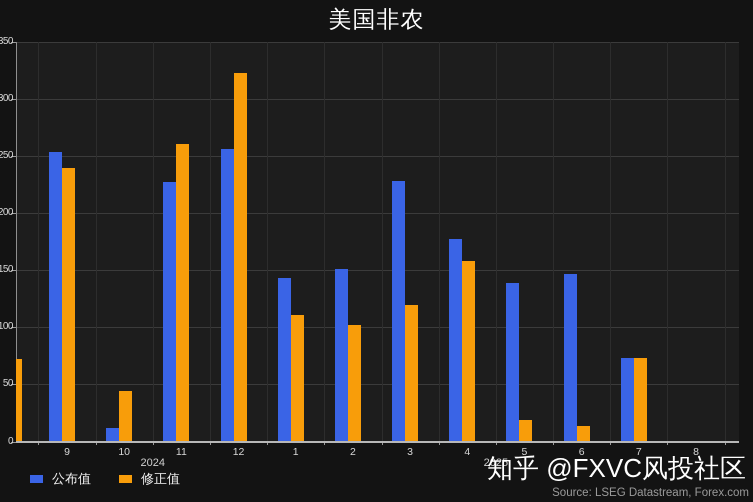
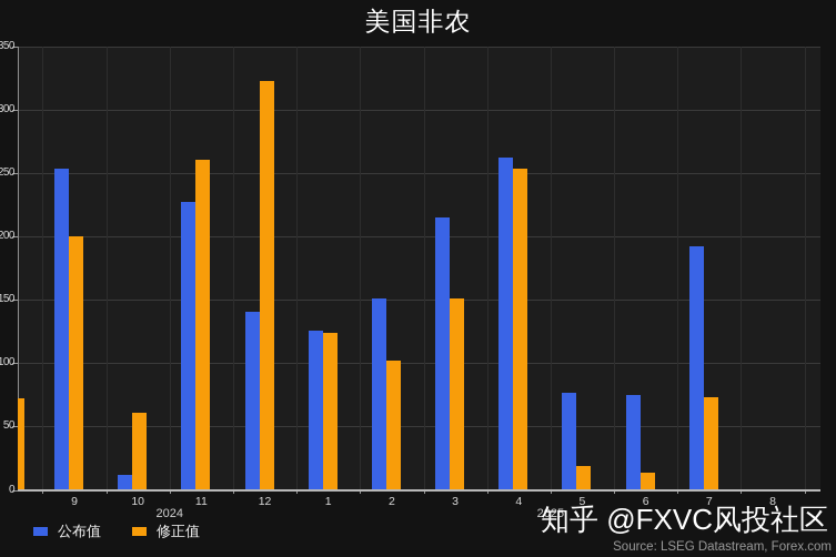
修正值/9: 240 -> 200
修正值/10: 44 -> 61
公布值/12: 256 -> 141
公布值/1: 143 -> 126
修正值/1: 111 -> 124
公布值/3: 228 -> 215
修正值/3: 120 -> 151
公布值/4: 177 -> 262
修正值/4: 158 -> 254
公布值/5: 139 -> 77
公布值/6: 147 -> 75
公布值/7: 73 -> 192
